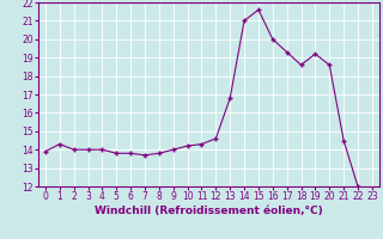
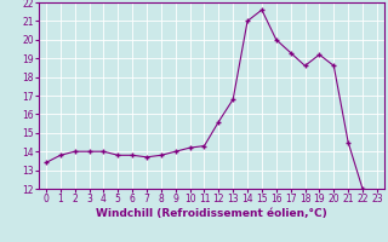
0: 13.9 -> 13.4
1: 14.3 -> 13.8
12: 14.6 -> 15.6
